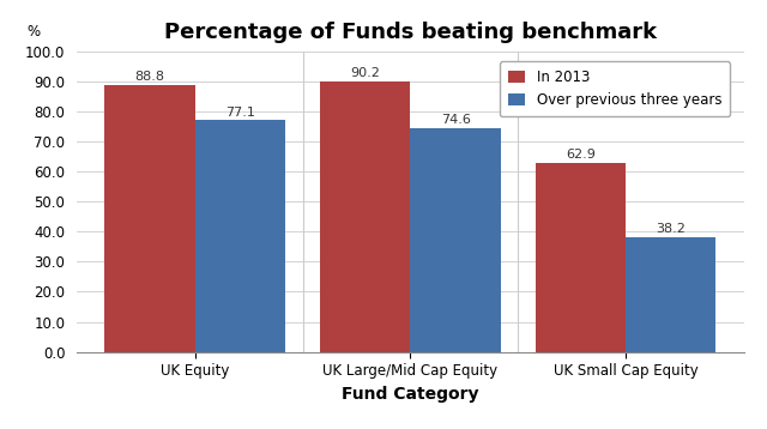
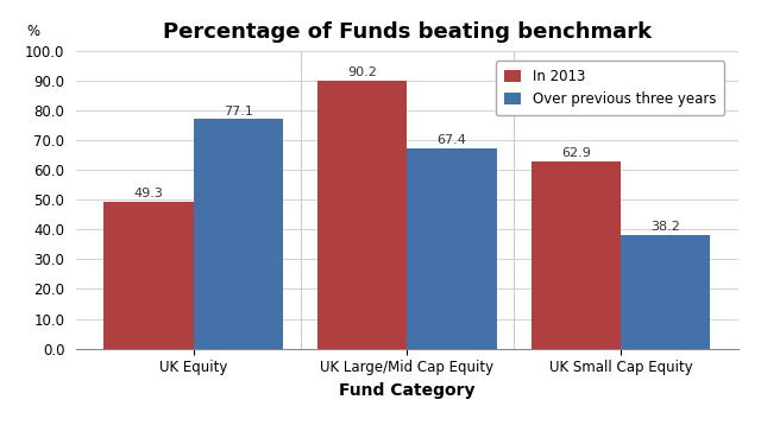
In 2013/UK Equity: 88.8 -> 49.3
Over previous three years/UK Large/Mid Cap Equity: 74.6 -> 67.4
